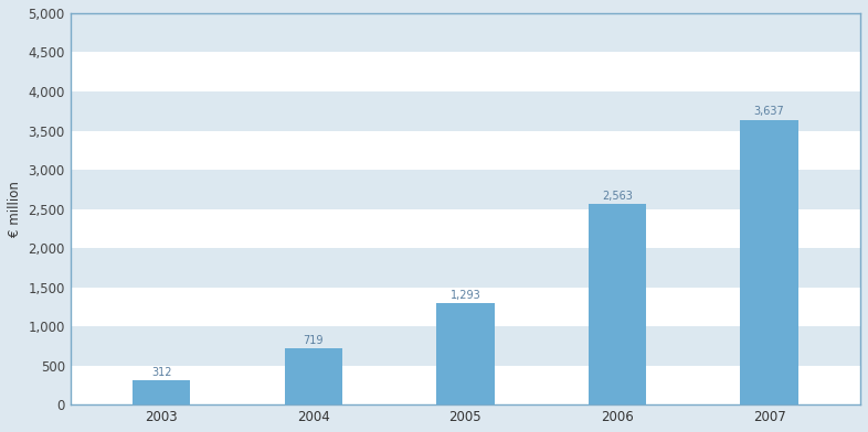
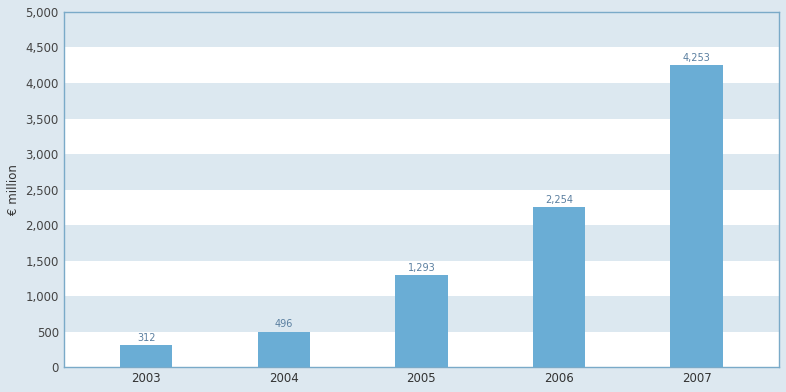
2004: 719 -> 496
2006: 2,563 -> 2,254
2007: 3,637 -> 4,253
